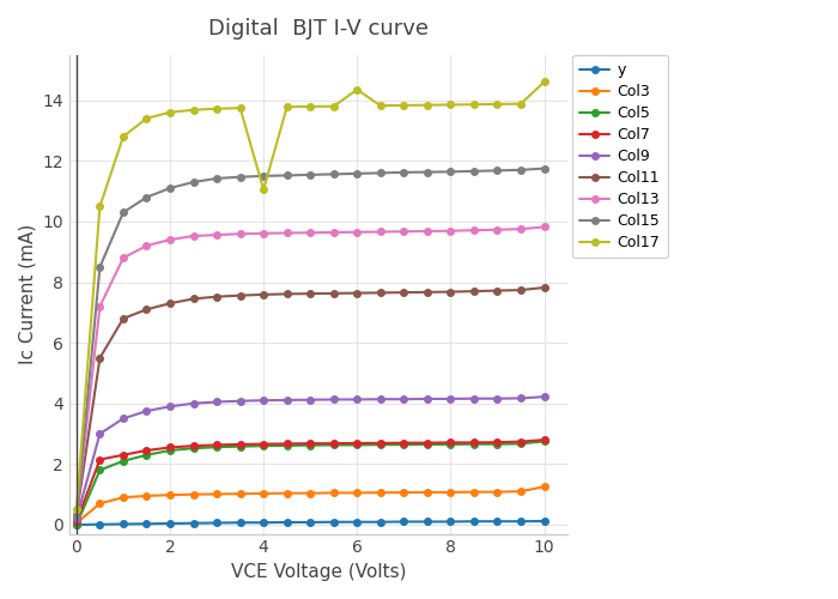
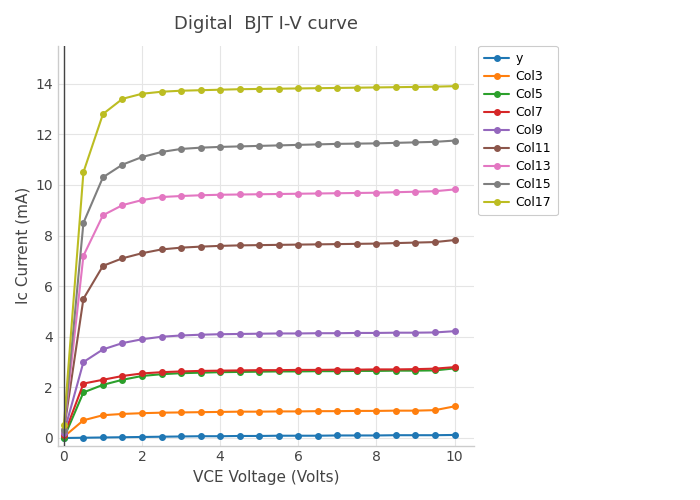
Col17/4: 11.05 -> 13.76
Col17/6: 14.35 -> 13.81
Col17/10: 14.60 -> 13.90
